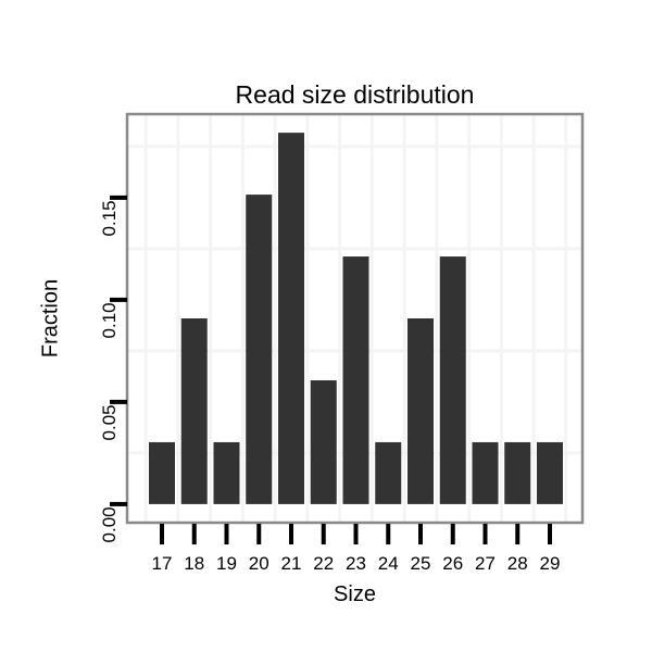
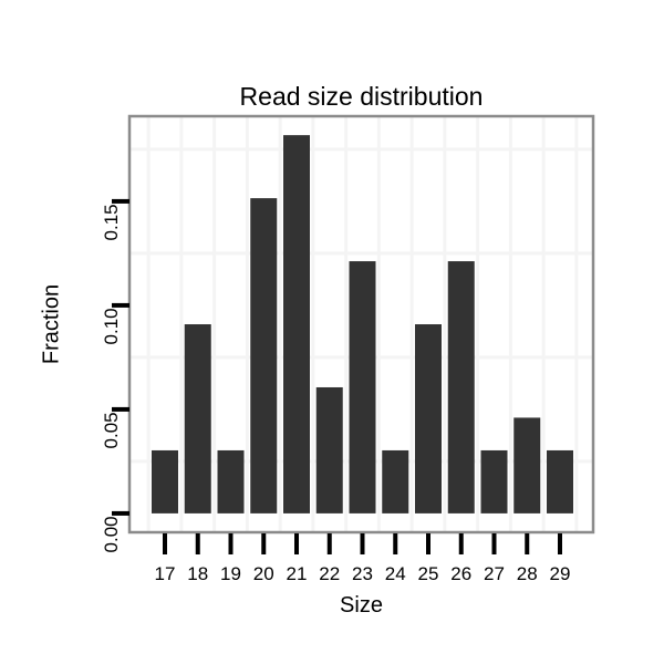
28: 0.030 -> 0.046
